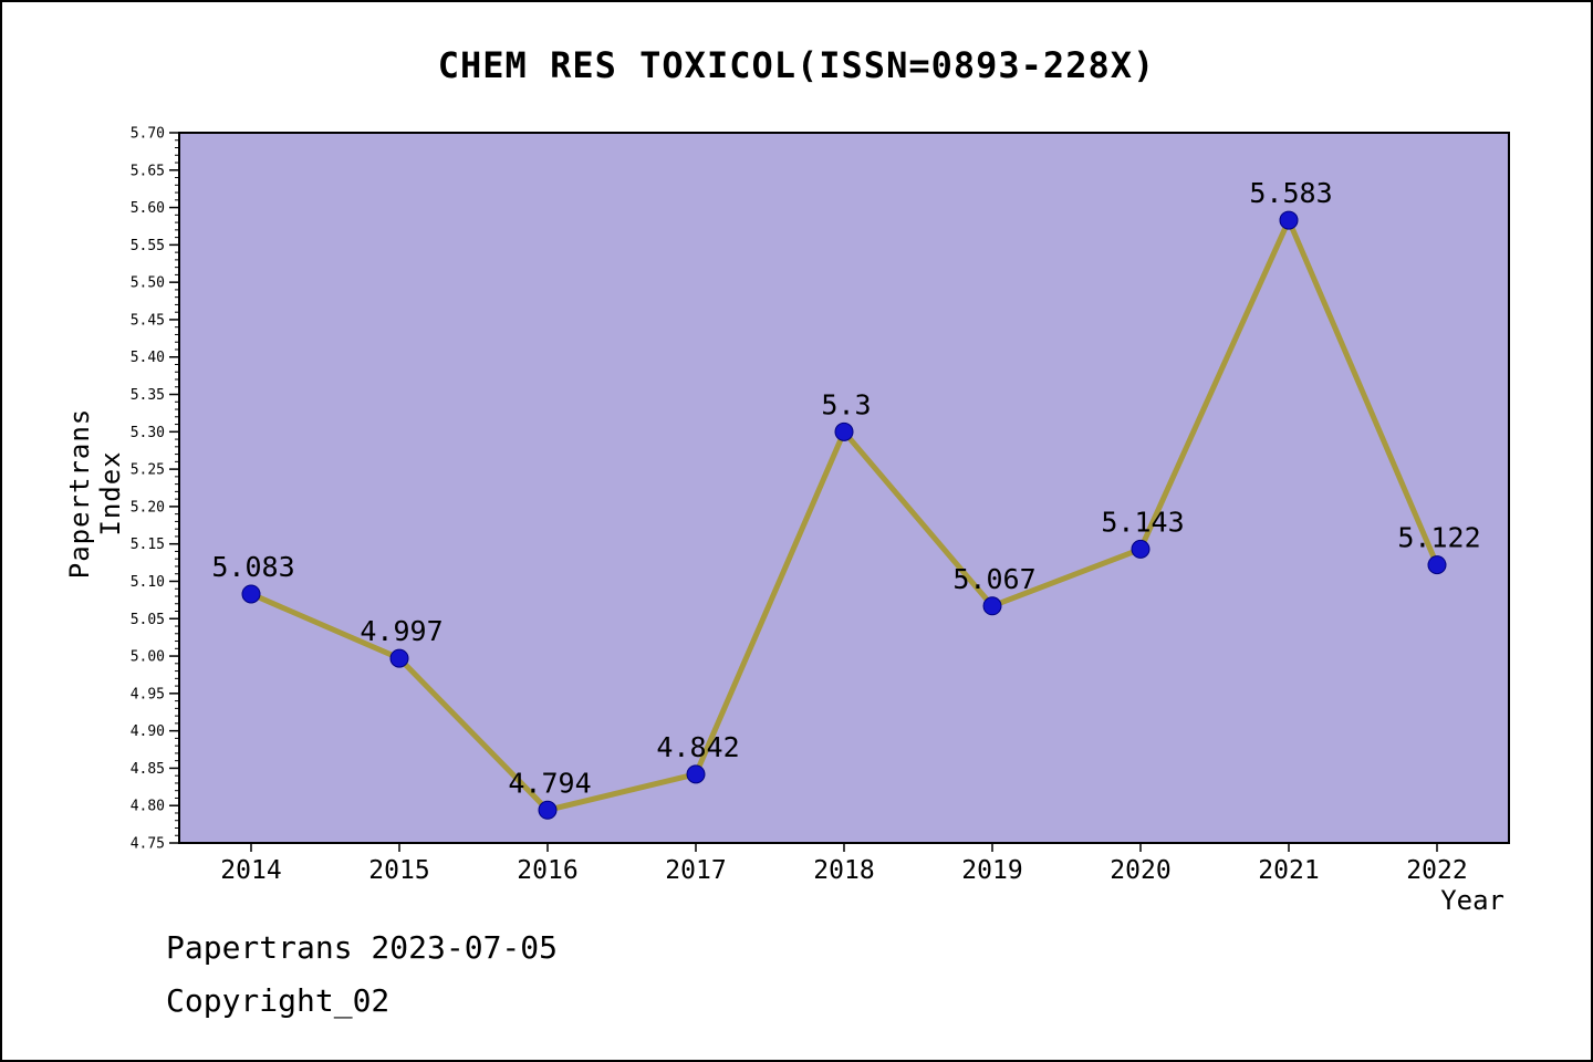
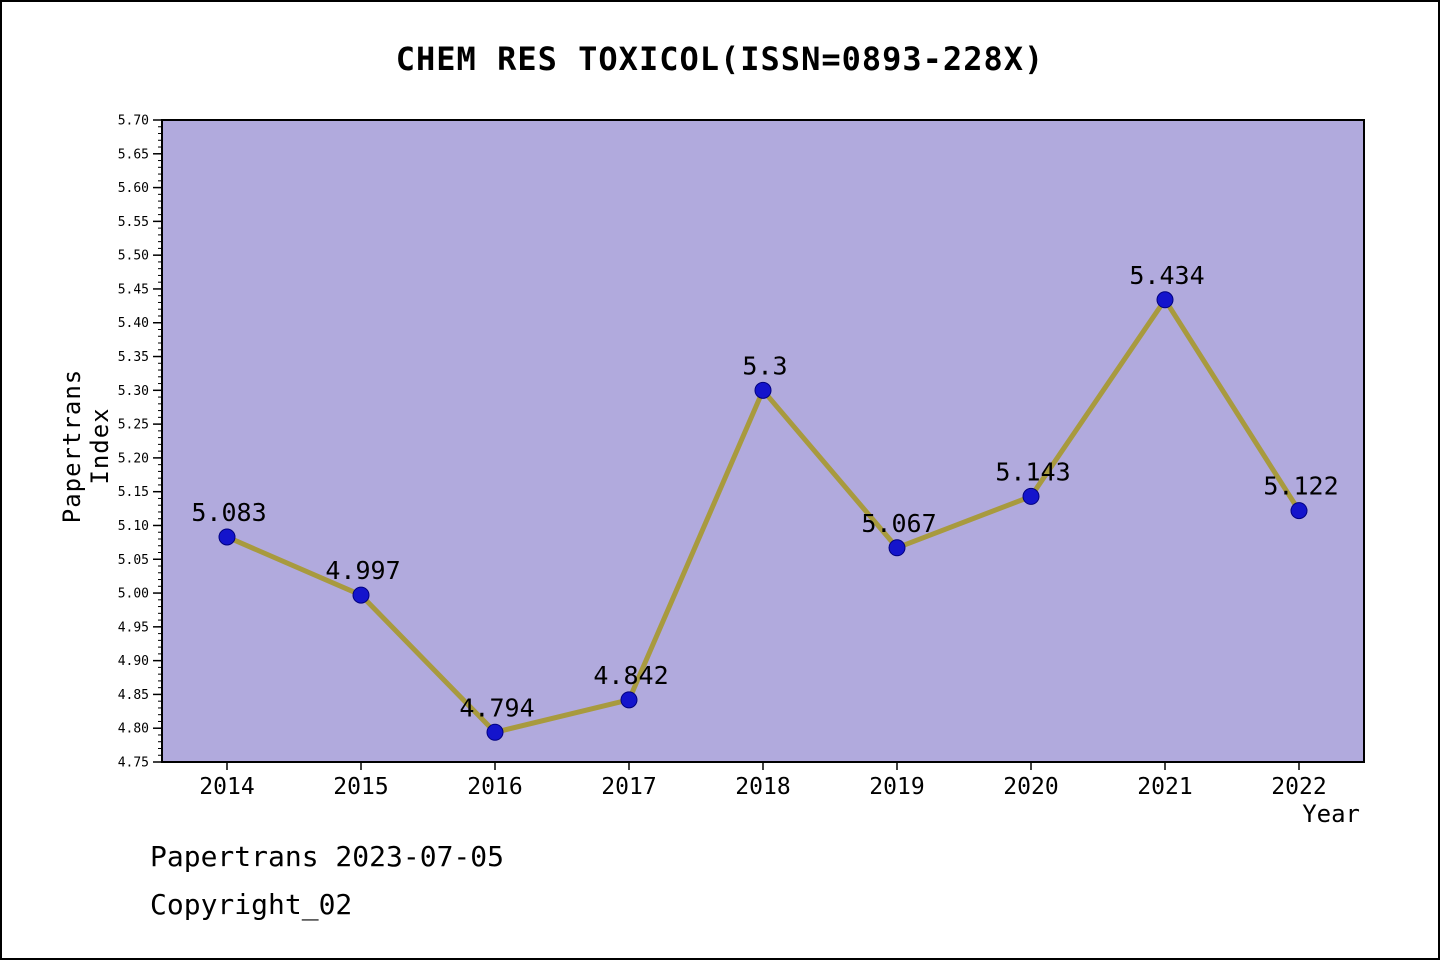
2021: 5.583 -> 5.434
